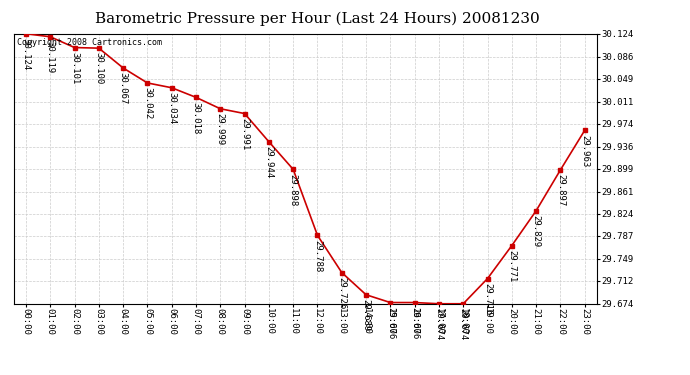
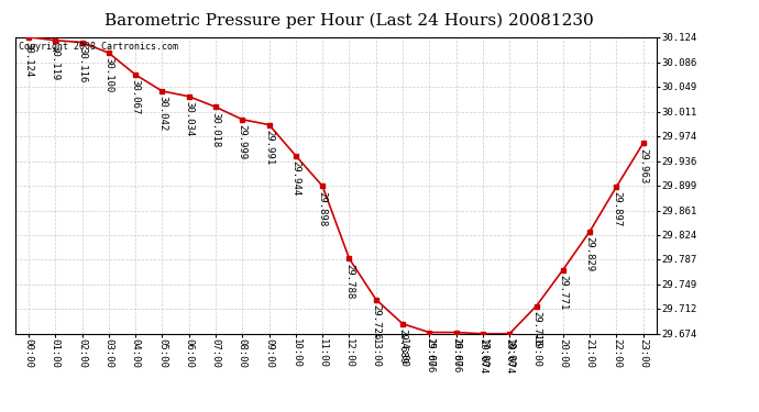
02:00: 30.101 -> 30.116
